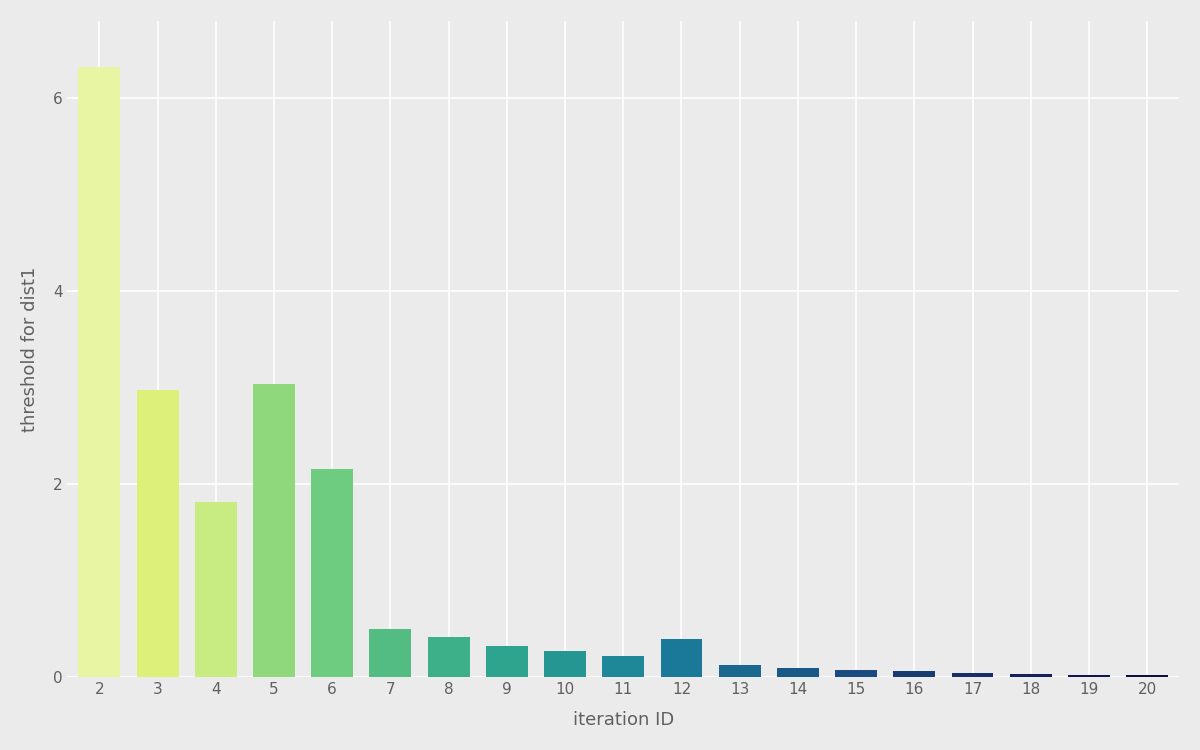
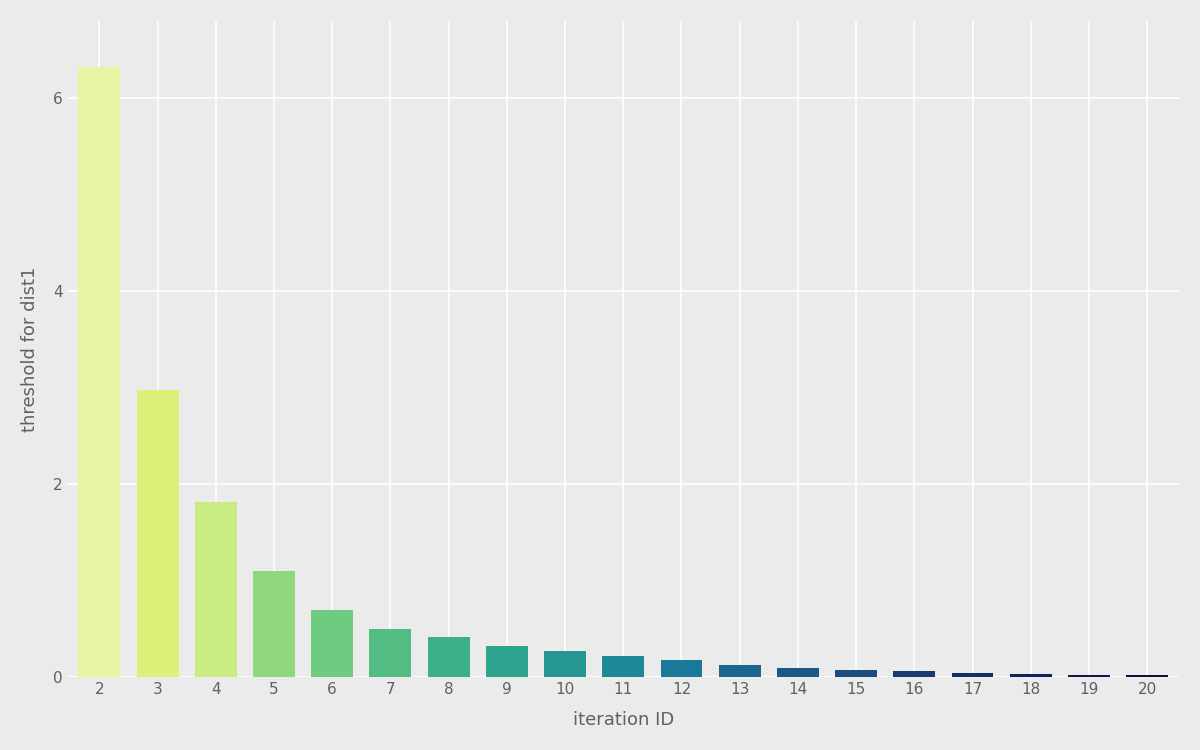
5: 3.04 -> 1.10
6: 2.16 -> 0.70
12: 0.40 -> 0.18
